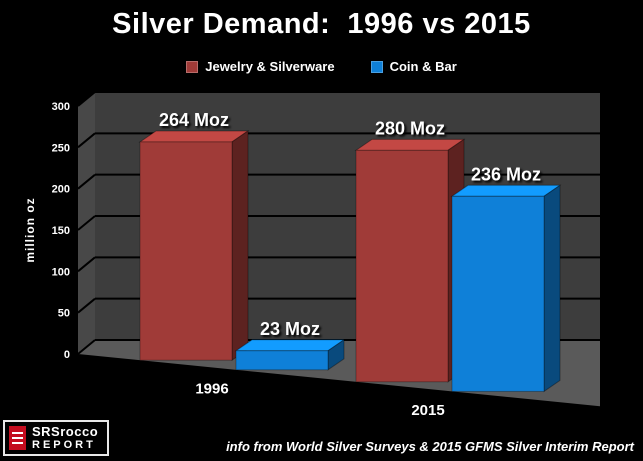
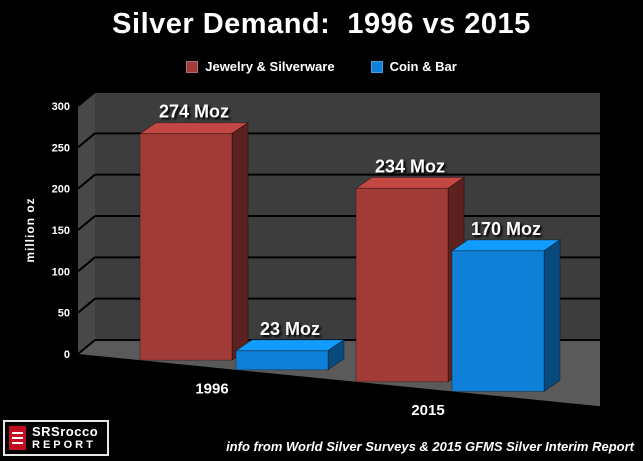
Jewelry & Silverware/1996: 264 -> 274
Jewelry & Silverware/2015: 280 -> 234
Coin & Bar/2015: 236 -> 170
